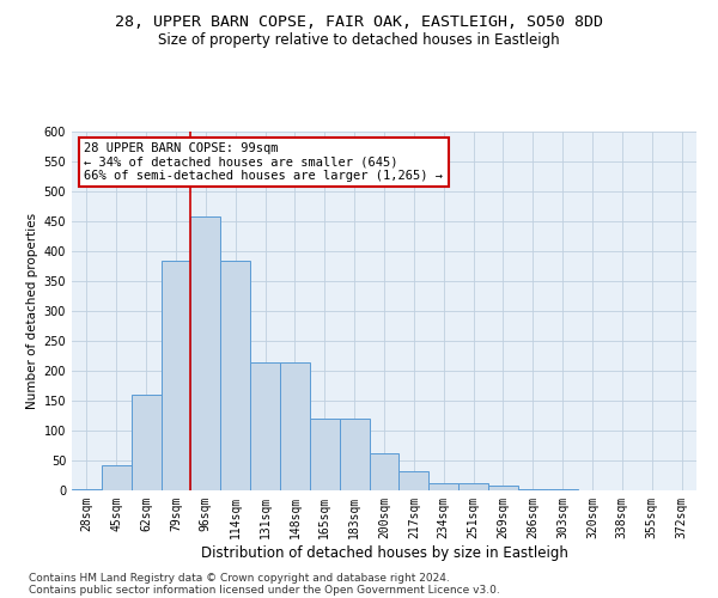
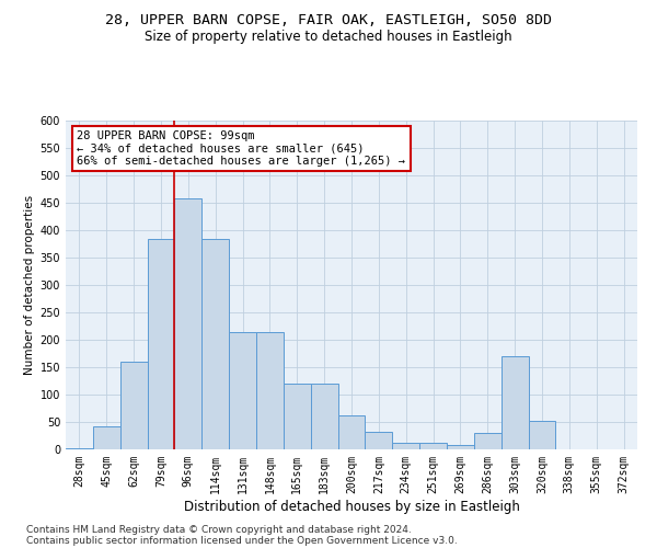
286sqm: 3 -> 30
303sqm: 3 -> 170
320sqm: 1 -> 52
